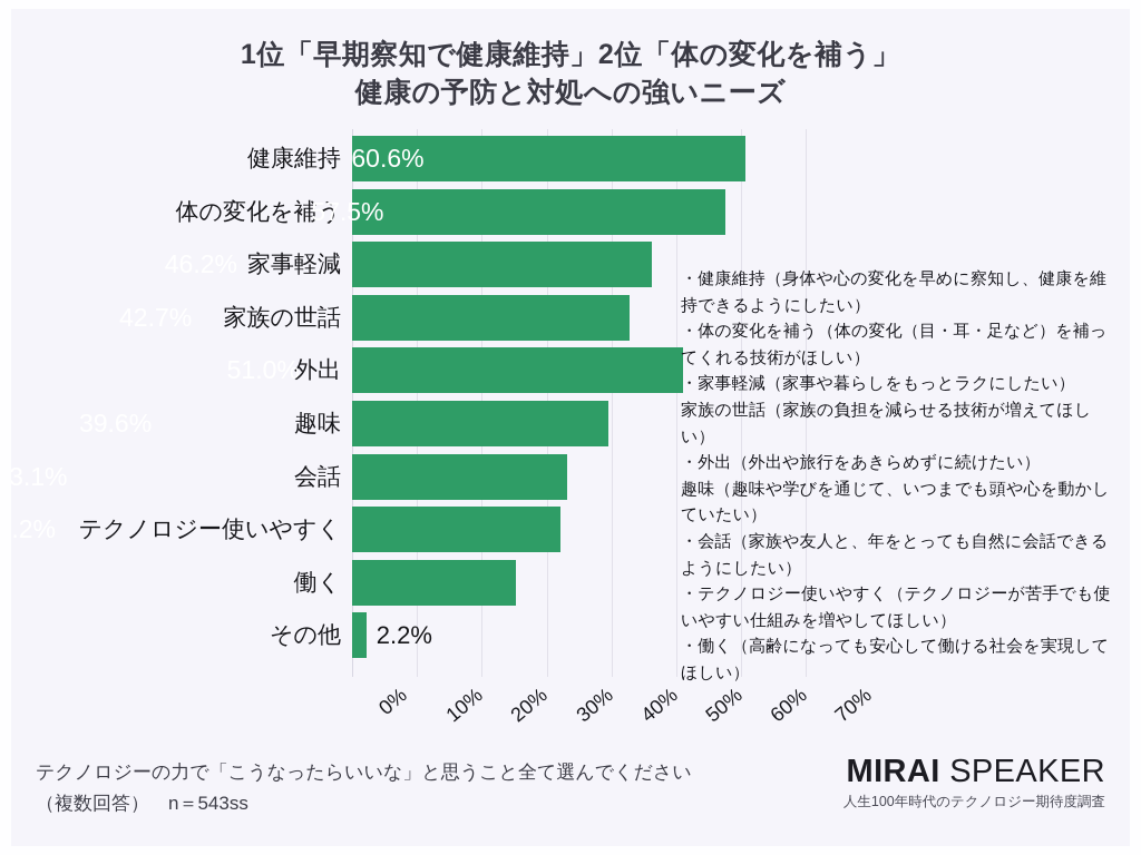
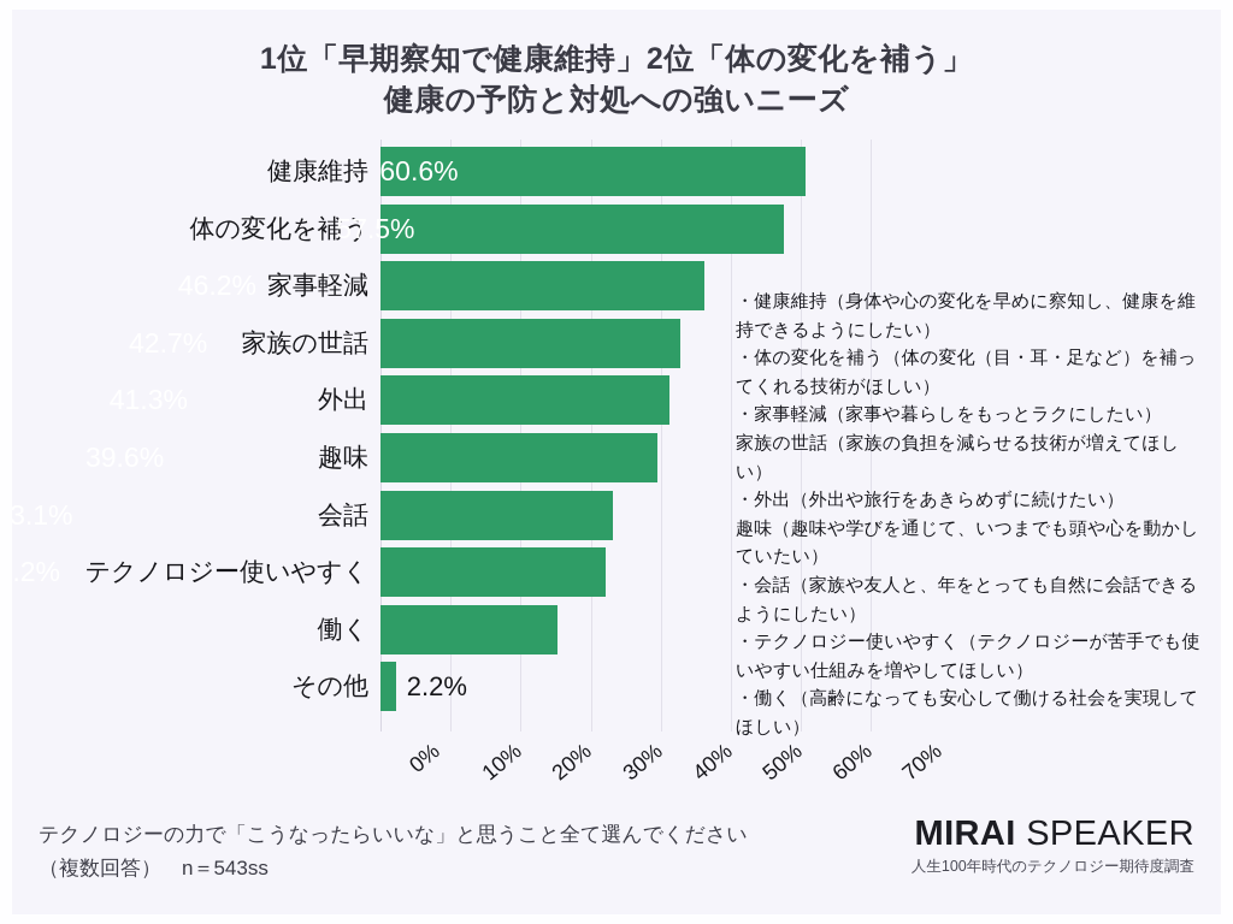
外出: 51.0% -> 41.3%
